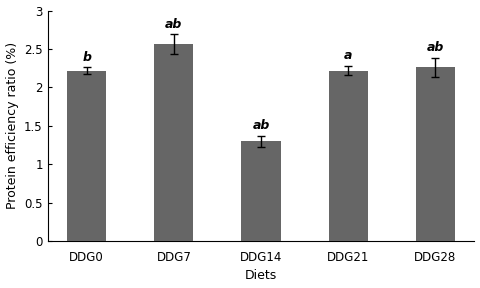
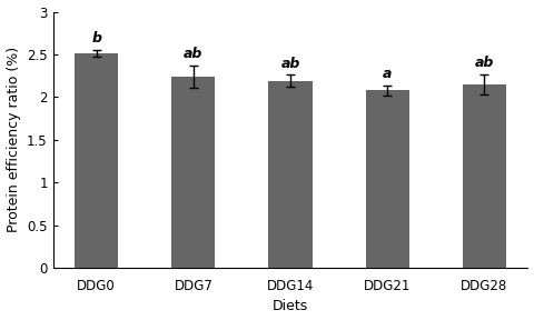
DDG0: 2.22 -> 2.51
DDG7: 2.56 -> 2.24
DDG14: 1.30 -> 2.19
DDG21: 2.22 -> 2.08
DDG28: 2.26 -> 2.15
